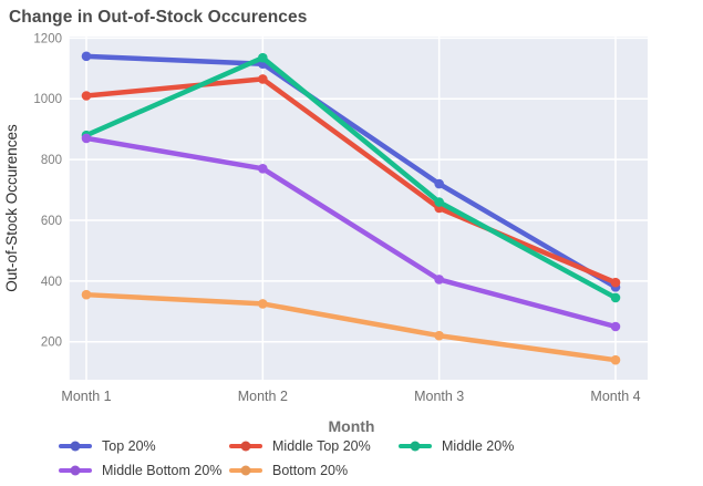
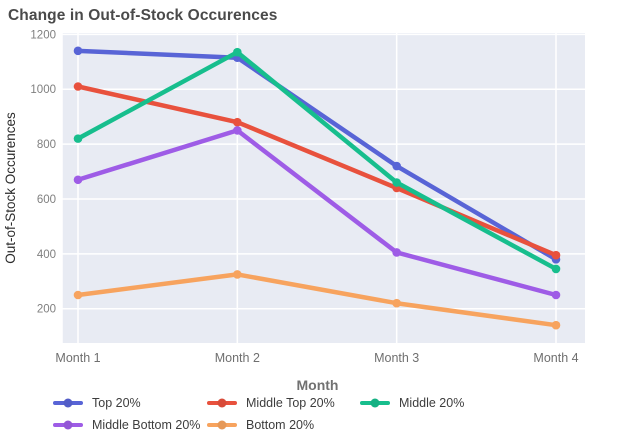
Middle 20%/Month 1: 880 -> 820
Middle Bottom 20%/Month 1: 870 -> 670
Bottom 20%/Month 1: 360 -> 250
Middle Top 20%/Month 2: 1060 -> 880
Middle Bottom 20%/Month 2: 770 -> 850
